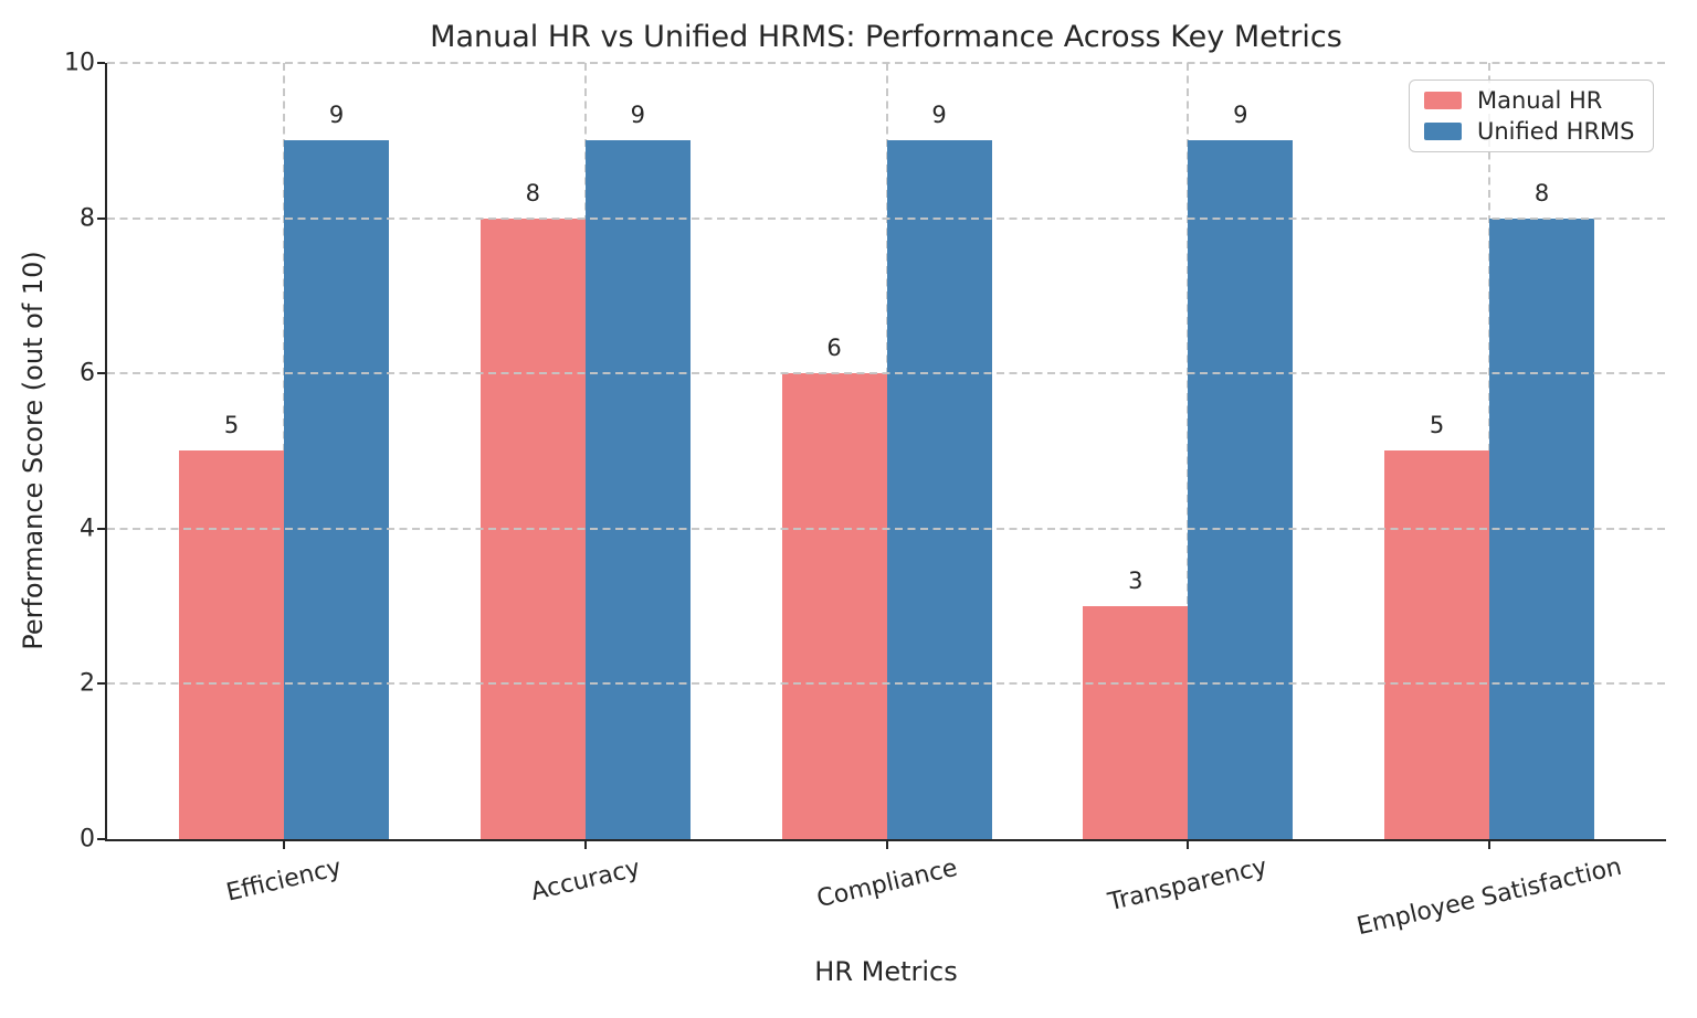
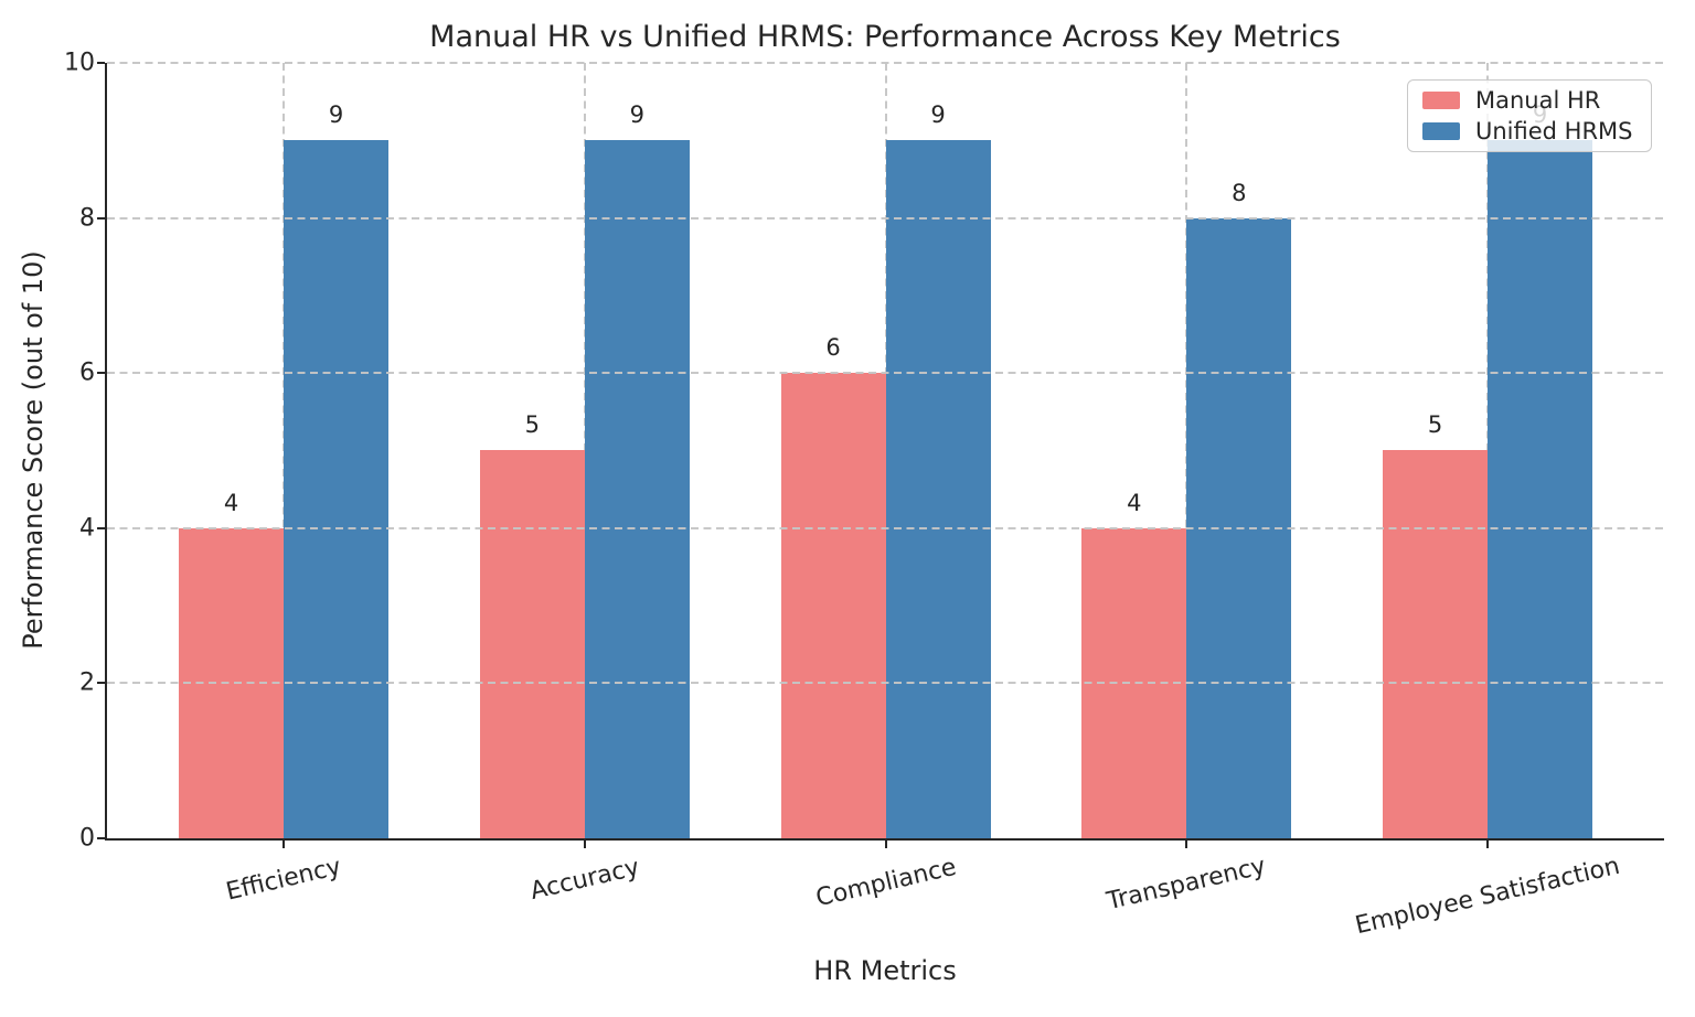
Manual HR/Efficiency: 5 -> 4
Manual HR/Accuracy: 8 -> 5
Manual HR/Transparency: 3 -> 4
Unified HRMS/Transparency: 9 -> 8
Unified HRMS/Employee Satisfaction: 8 -> 9
